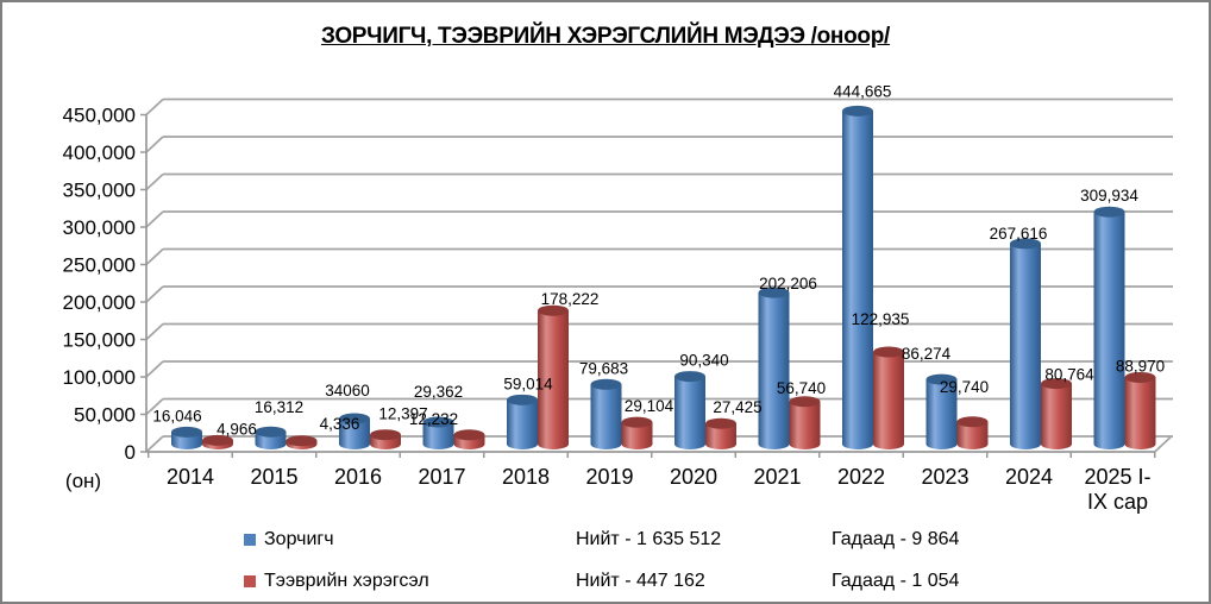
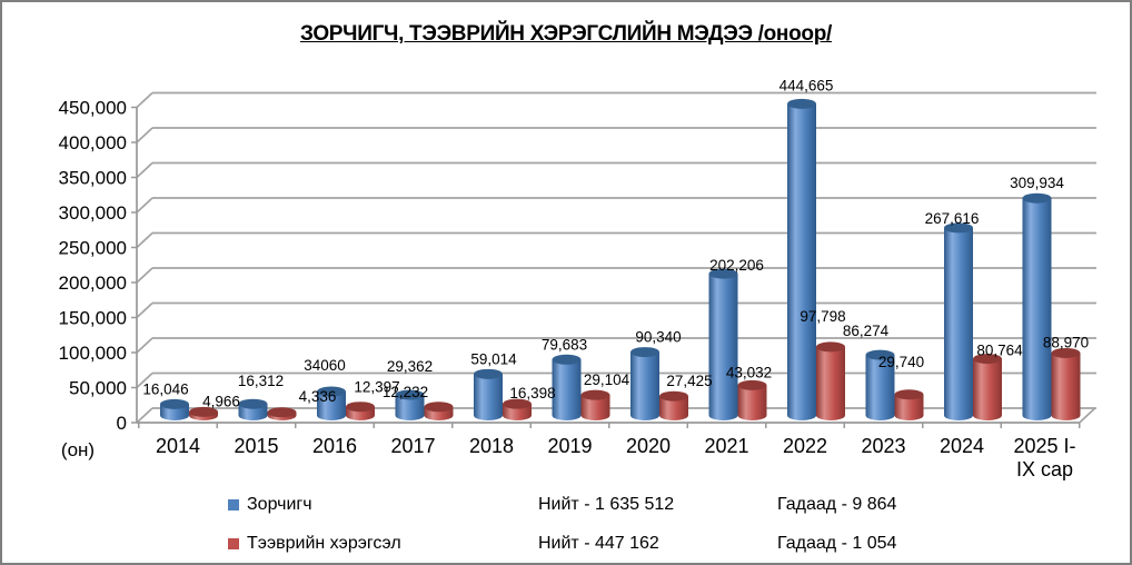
Тээврийн хэрэгсэл/2018: 178,222 -> 16,398
Тээврийн хэрэгсэл/2021: 56,740 -> 43,032
Тээврийн хэрэгсэл/2022: 122,935 -> 97,798
